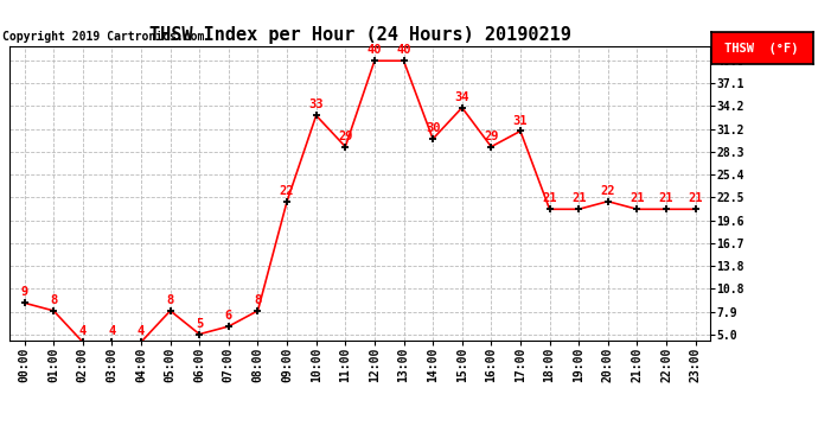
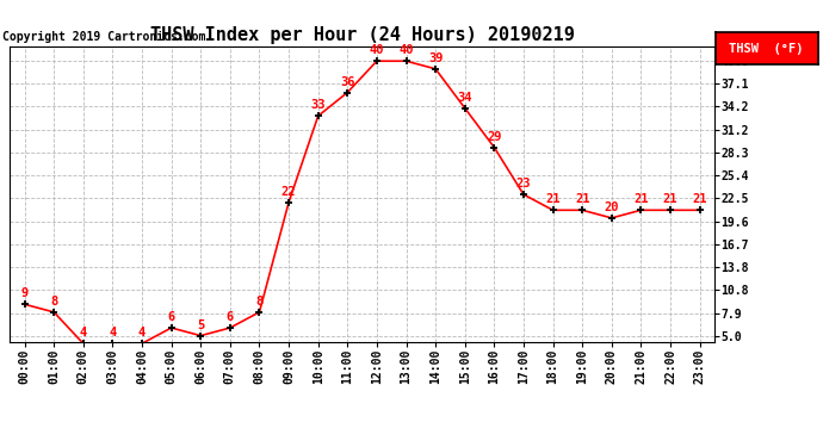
05:00: 8 -> 6
11:00: 29 -> 36
14:00: 30 -> 39
17:00: 31 -> 23
20:00: 22 -> 20
